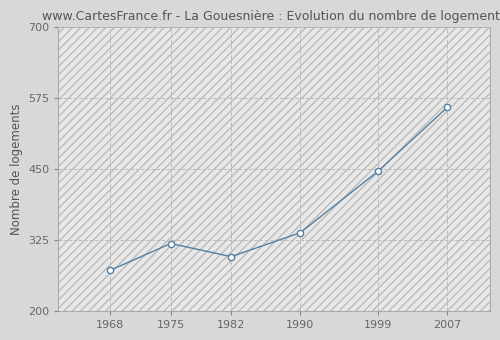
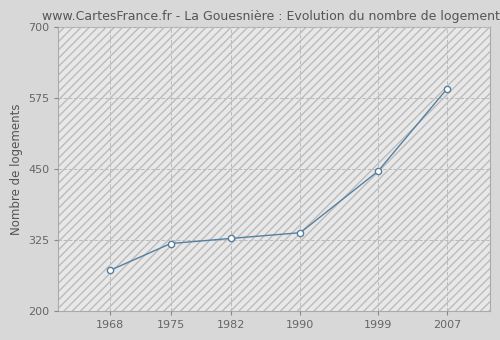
1982: 296 -> 328
2007: 558 -> 591
